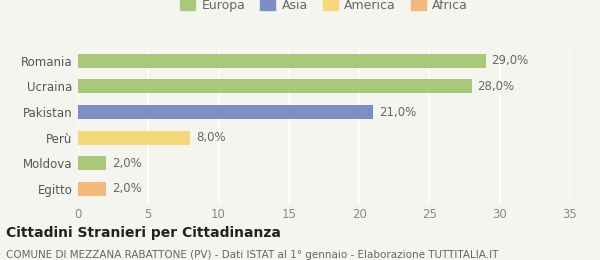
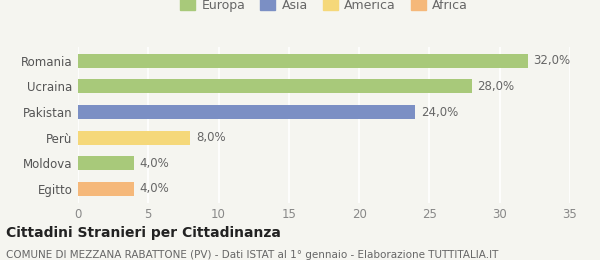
Romania: 29,0% -> 32,0%
Pakistan: 21,0% -> 24,0%
Moldova: 2,0% -> 4,0%
Egitto: 2,0% -> 4,0%
